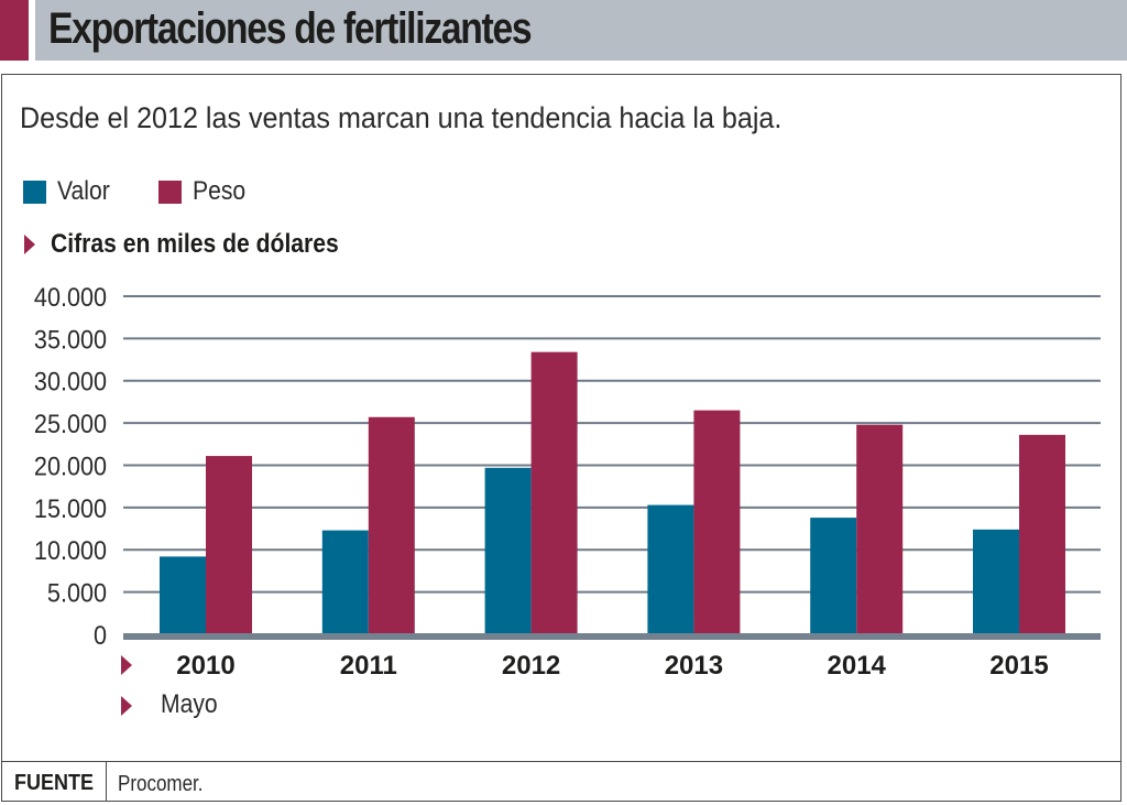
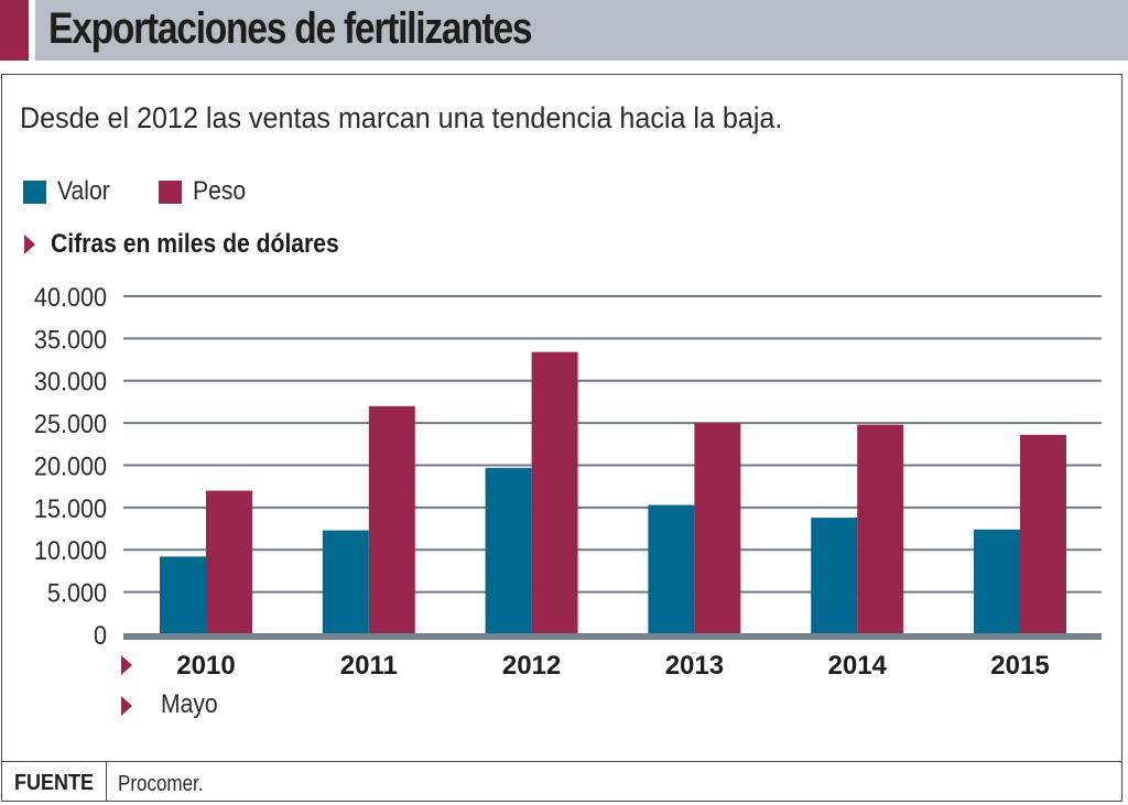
Peso/2010: 21000 -> 17000
Peso/2011: 26000 -> 27000
Peso/2013: 26000 -> 25000
